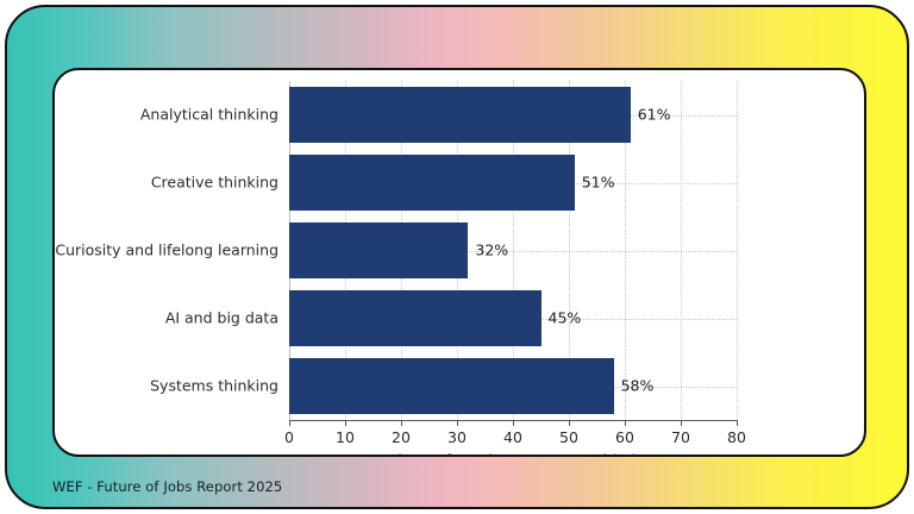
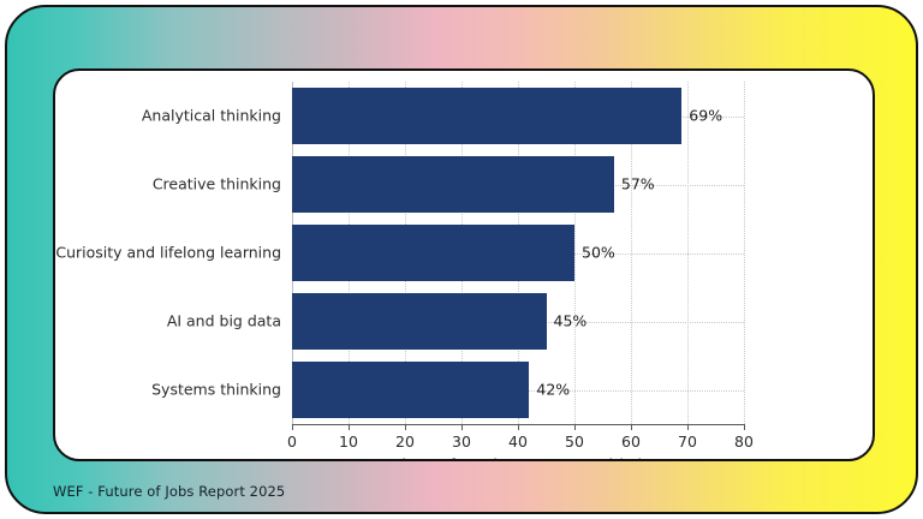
Analytical thinking: 61% -> 69%
Creative thinking: 51% -> 57%
Curiosity and lifelong learning: 32% -> 50%
Systems thinking: 58% -> 42%
